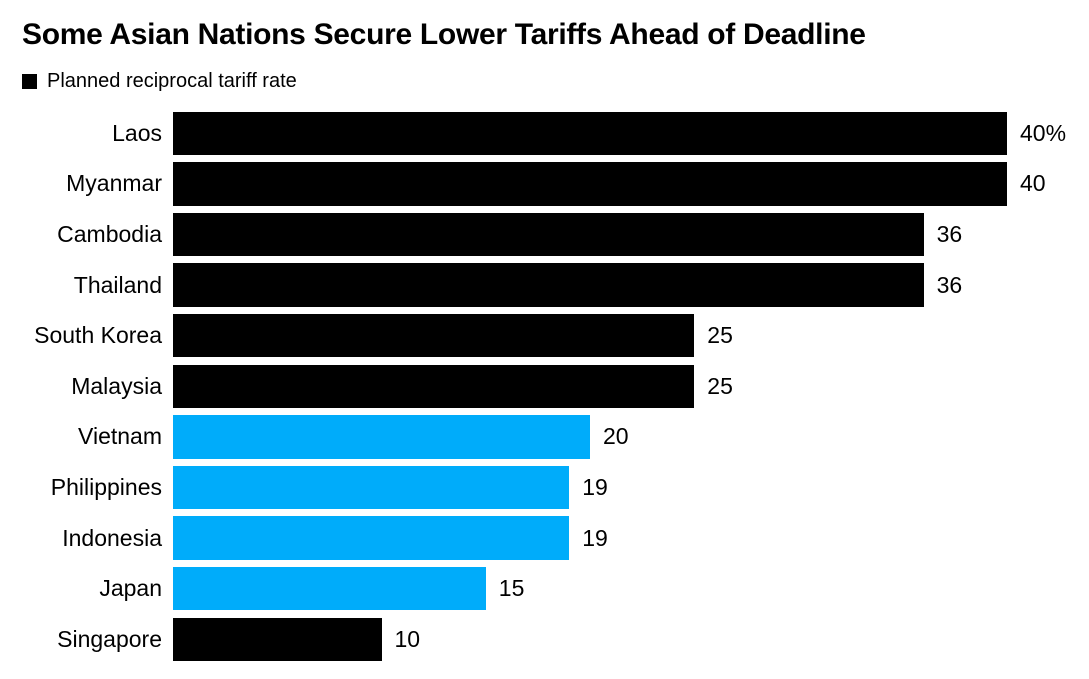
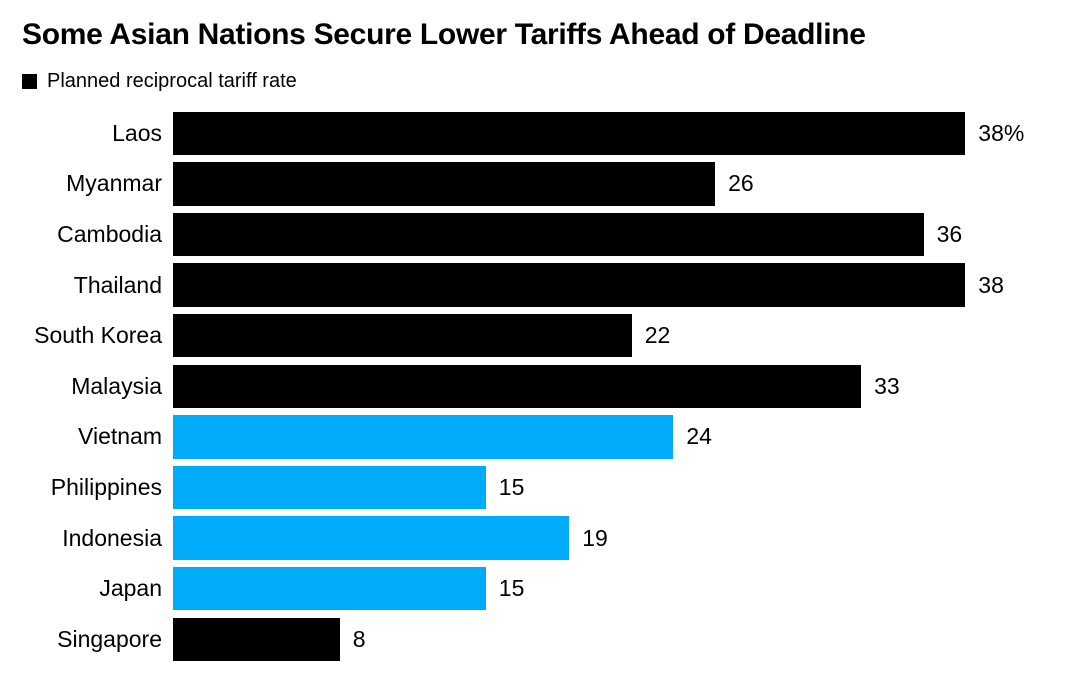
Laos: 40% -> 38%
Myanmar: 40 -> 26
Thailand: 36 -> 38
South Korea: 25 -> 22
Malaysia: 25 -> 33
Vietnam: 20 -> 24
Philippines: 19 -> 15
Singapore: 10 -> 8
